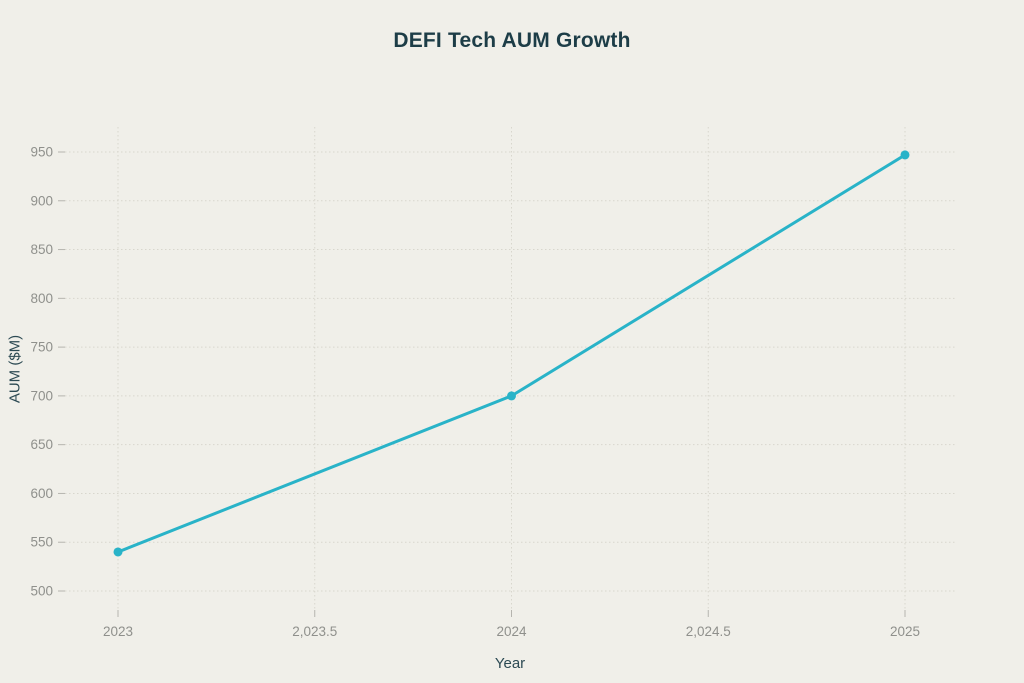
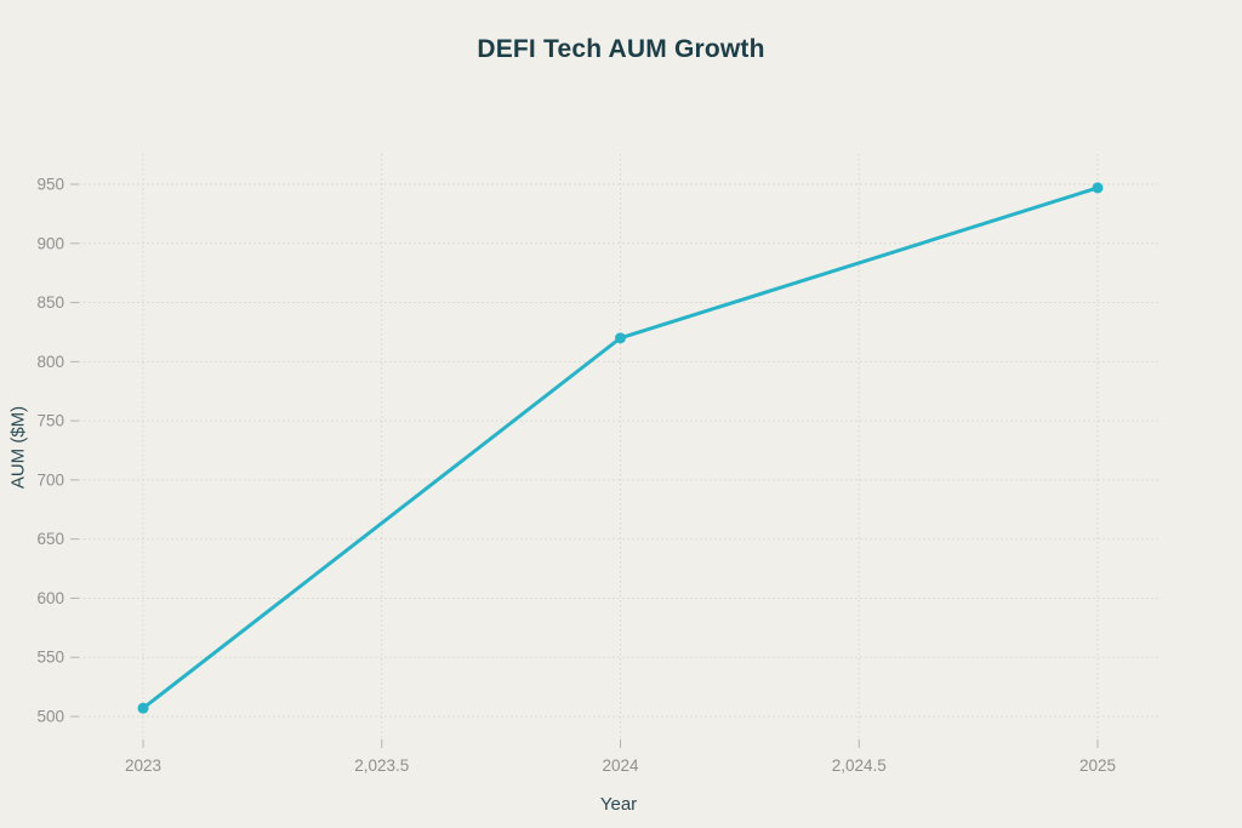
2023: 540 -> 510
2024: 700 -> 820
